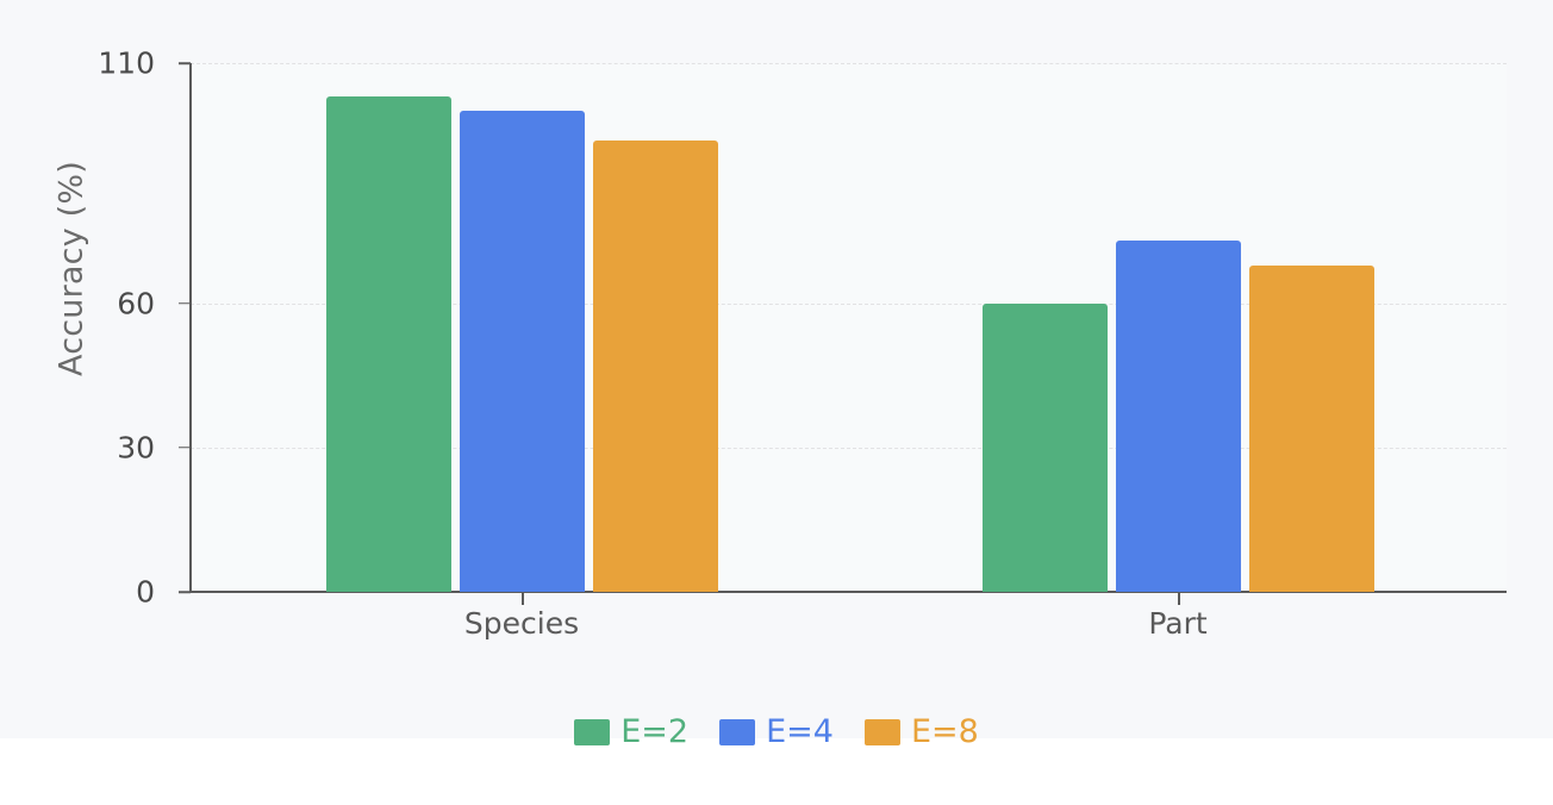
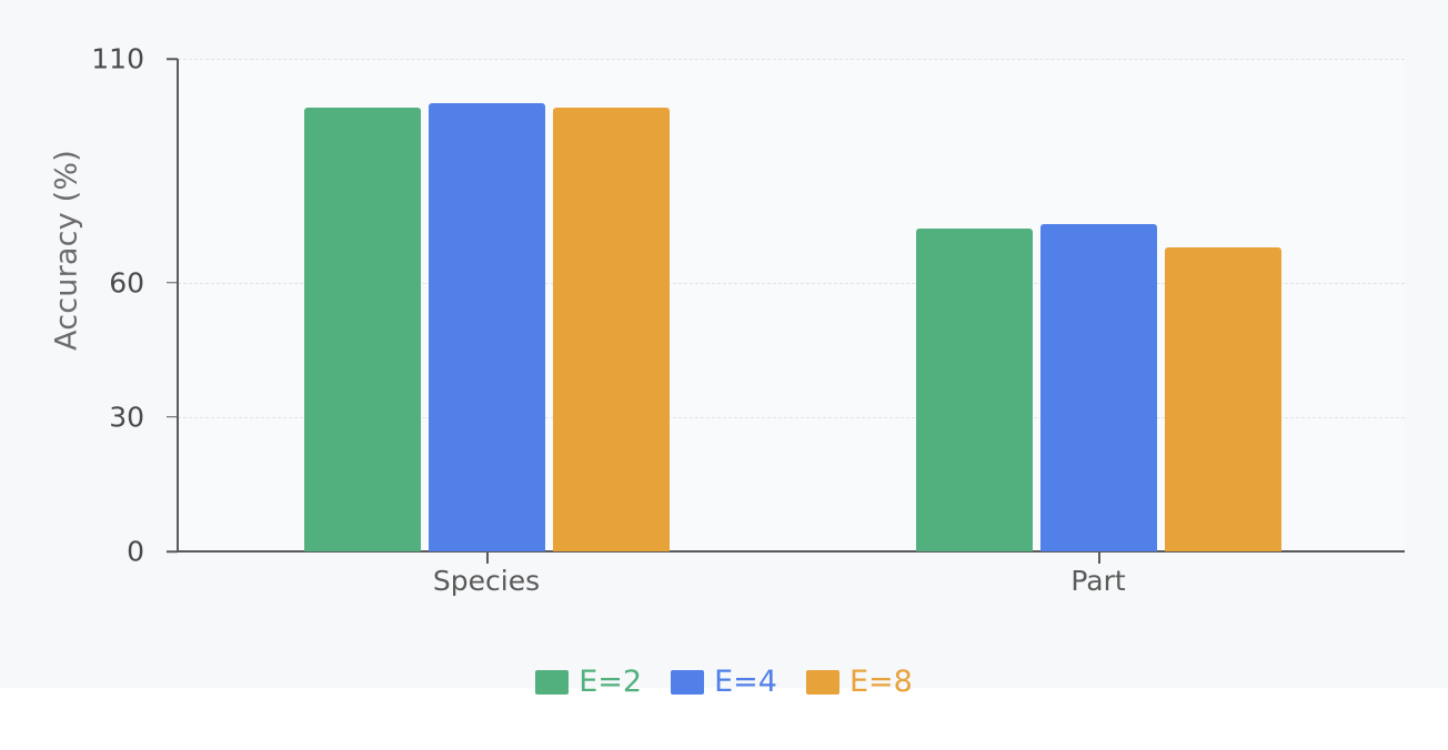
E=2/Species: 103 -> 99
E=8/Species: 94 -> 99
E=2/Part: 60 -> 72
